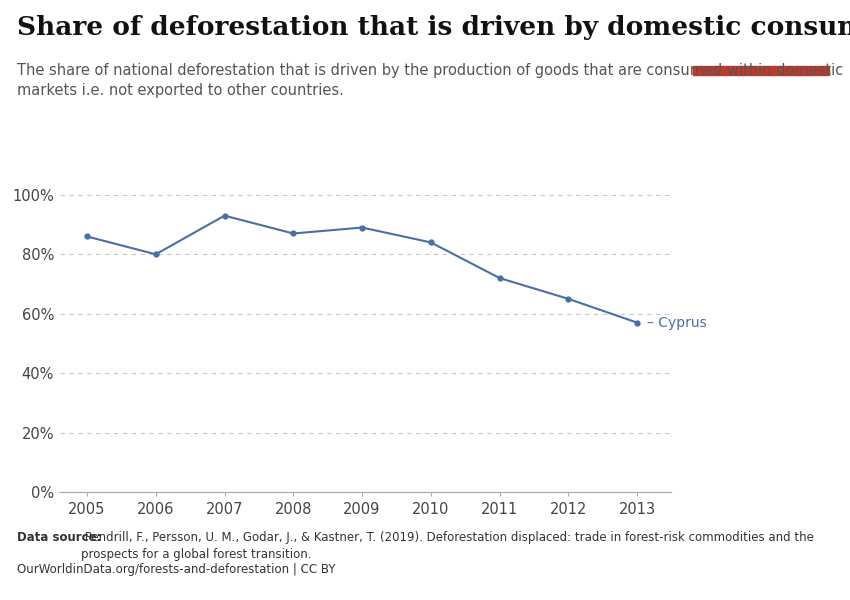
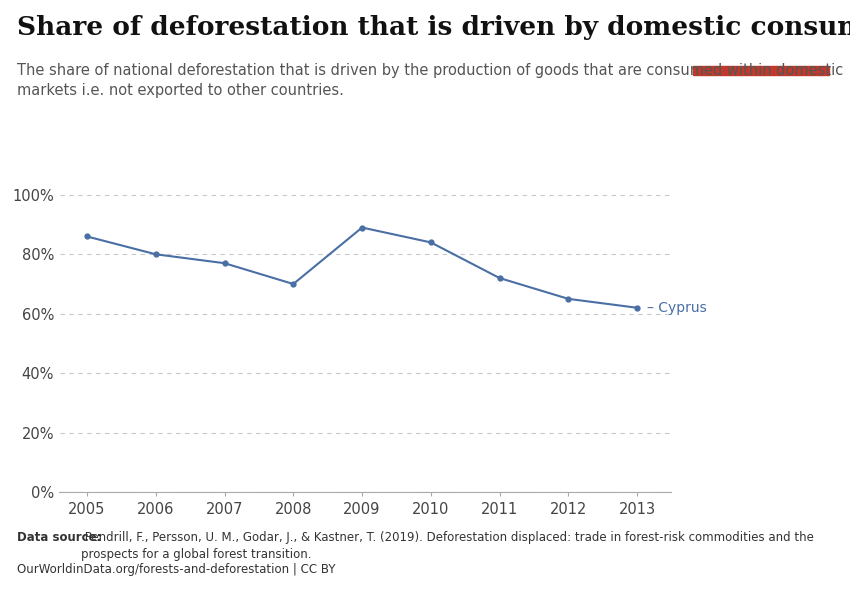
2007: 93% -> 77%
2008: 87% -> 70%
2013: 57% -> 62%
